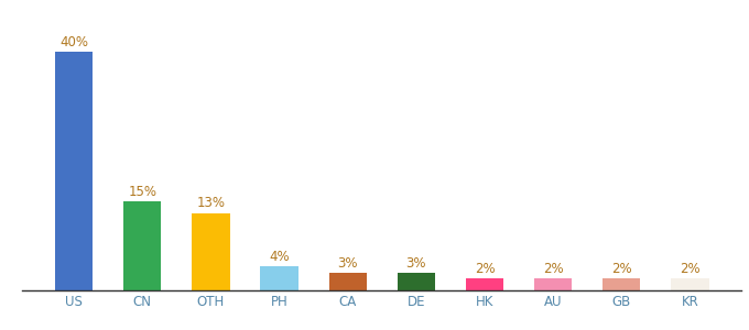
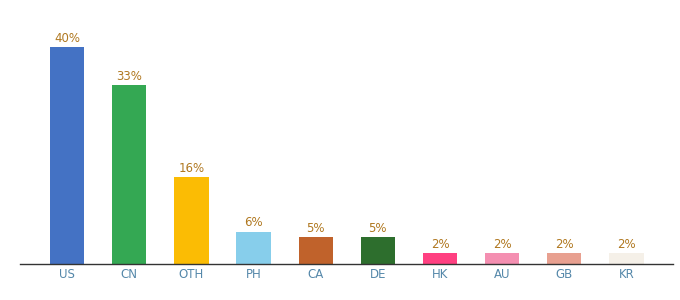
CN: 15% -> 33%
OTH: 13% -> 16%
PH: 4% -> 6%
CA: 3% -> 5%
DE: 3% -> 5%
